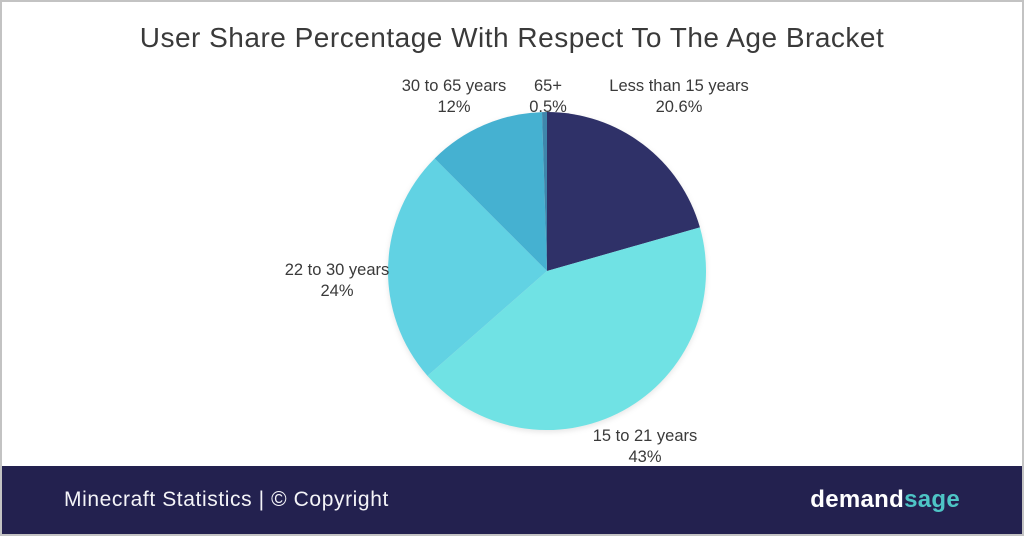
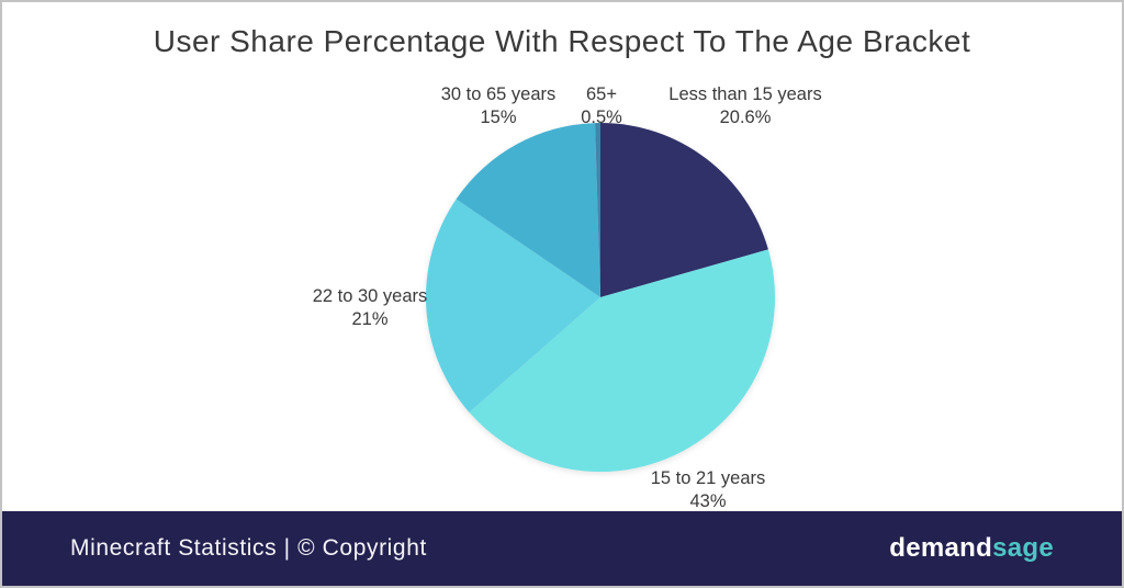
22 to 30 years: 24% -> 21%
30 to 65 years: 12% -> 15%
